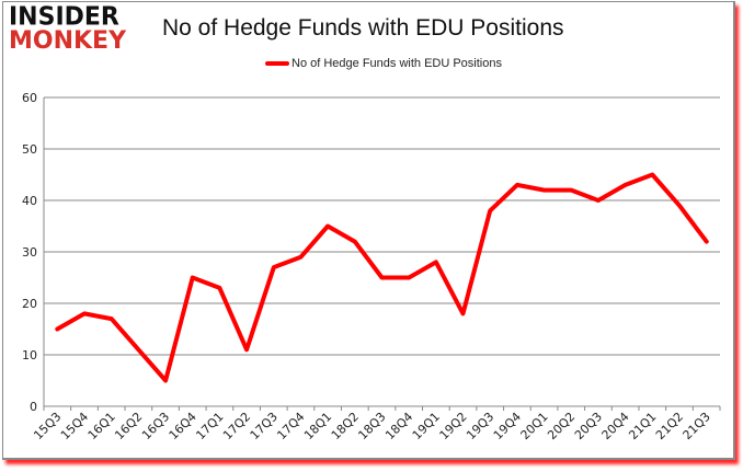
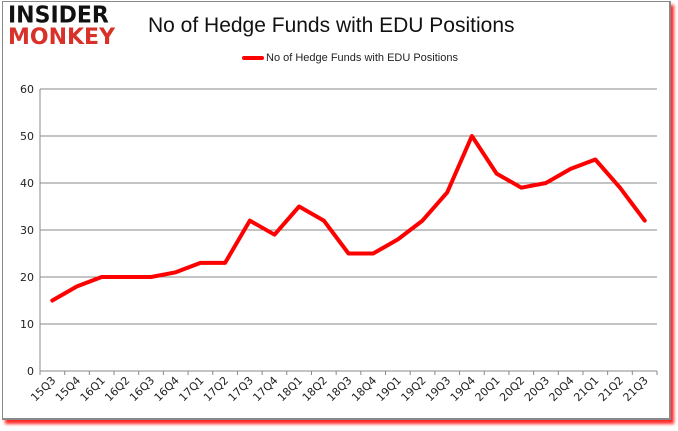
16Q1: 17 -> 20
16Q2: 11 -> 20
16Q3: 5 -> 20
16Q4: 25 -> 21
17Q2: 11 -> 23
17Q3: 27 -> 32
19Q2: 18 -> 32
19Q4: 43 -> 50
20Q2: 42 -> 39
